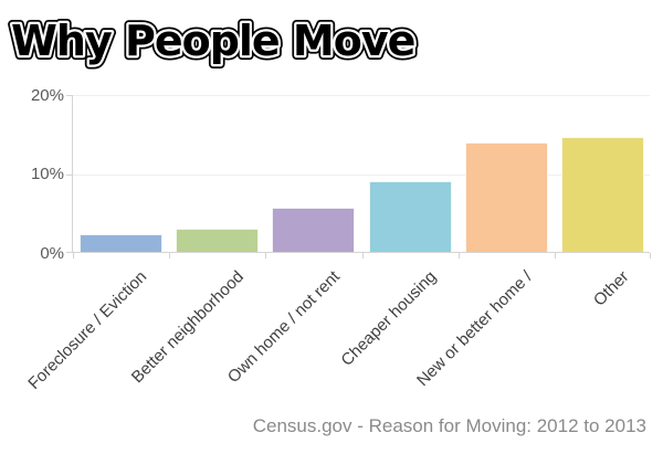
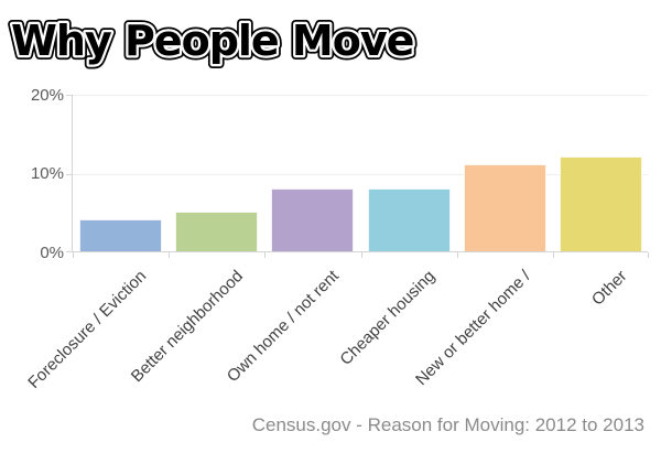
Foreclosure / Eviction: 2% -> 4%
Better neighborhood: 3% -> 5%
Own home / not rent: 6% -> 8%
Cheaper housing: 9% -> 8%
New or better home /: 14% -> 11%
Other: 14% -> 12%
